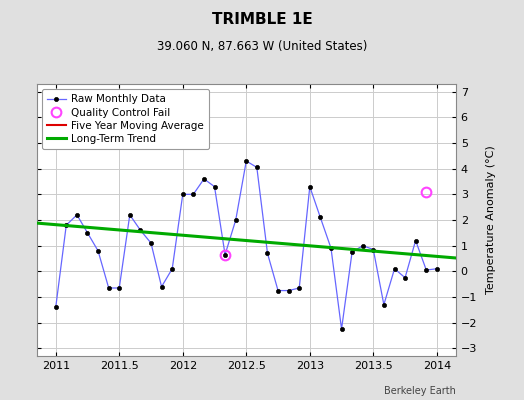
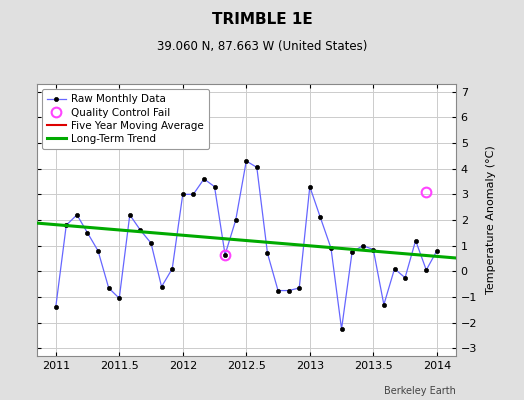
2011.5: -0.65 -> -1.05
2014: 0.10 -> 0.80
